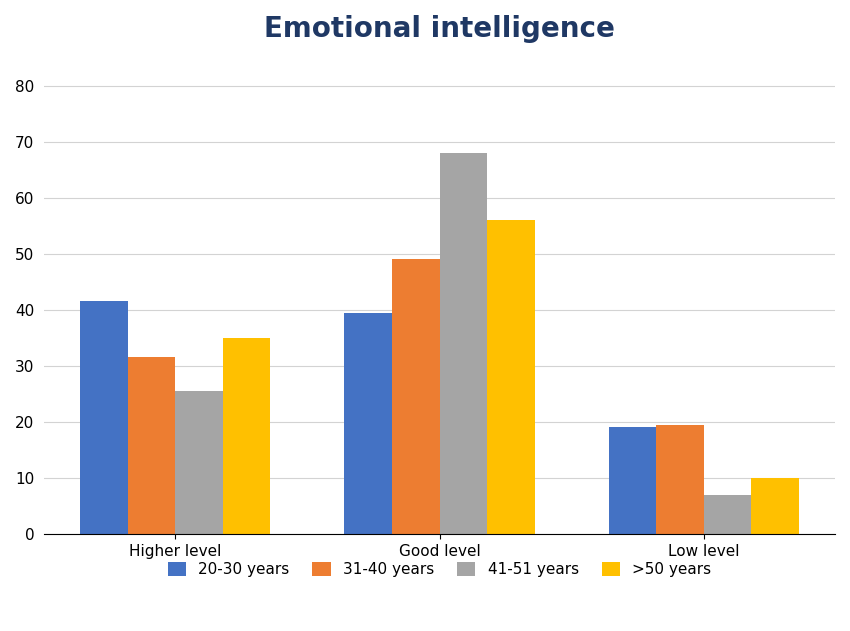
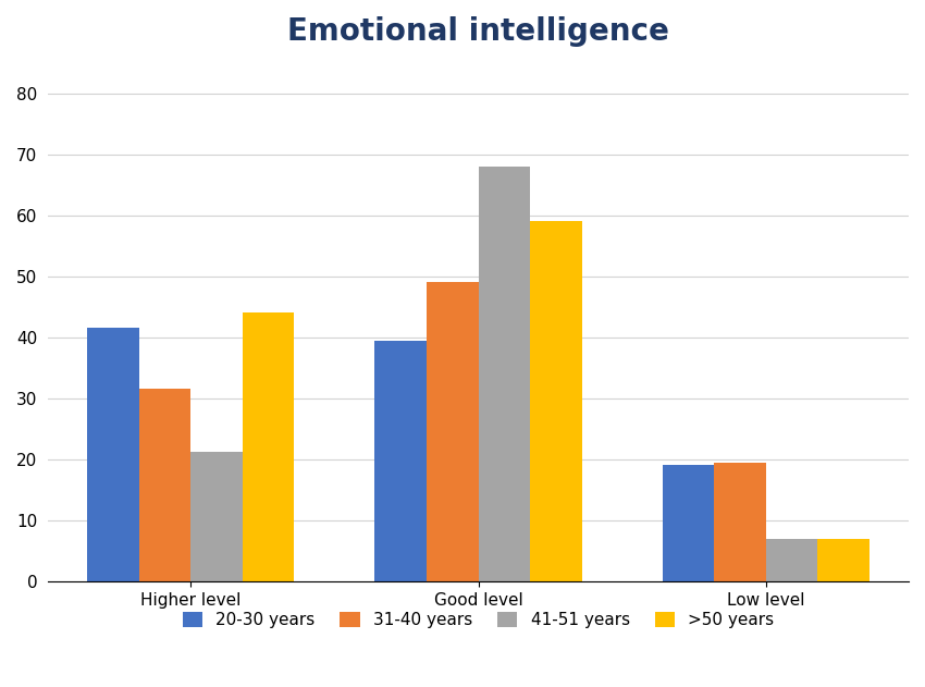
41-51 years/Higher level: 25.5 -> 21.2
>50 years/Higher level: 35 -> 44
>50 years/Good level: 56 -> 59
>50 years/Low level: 10 -> 7
